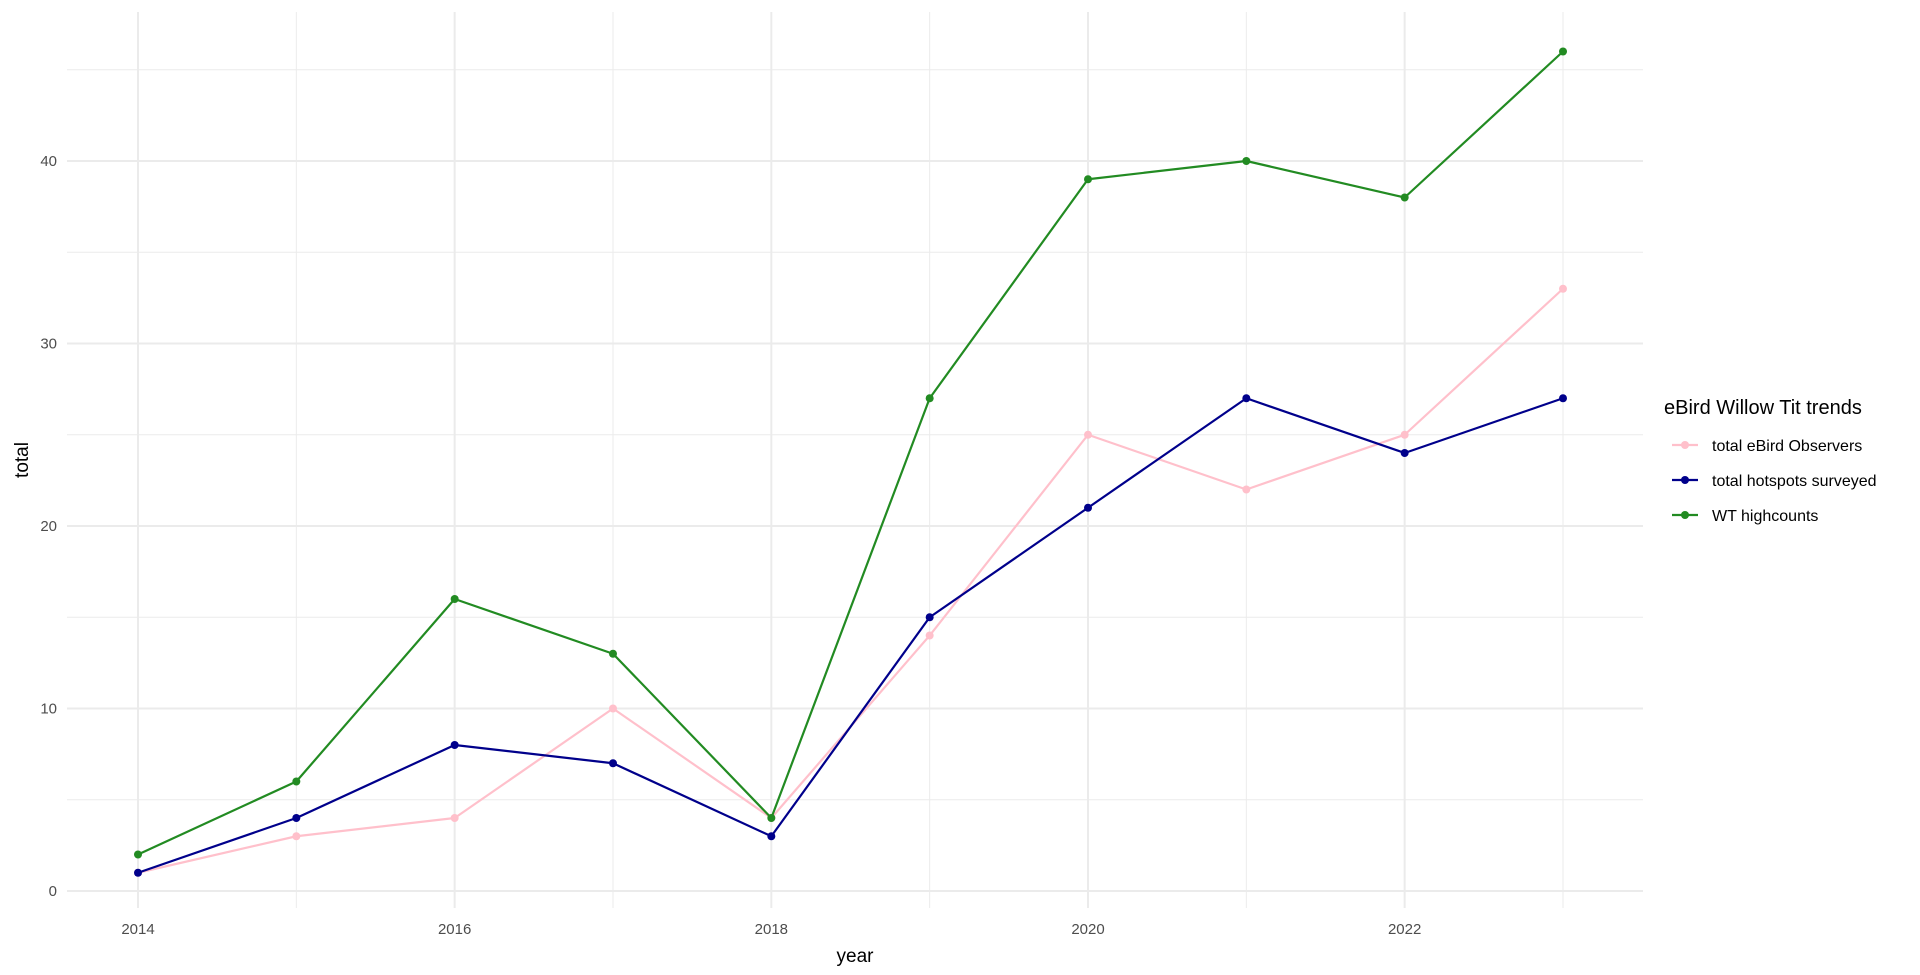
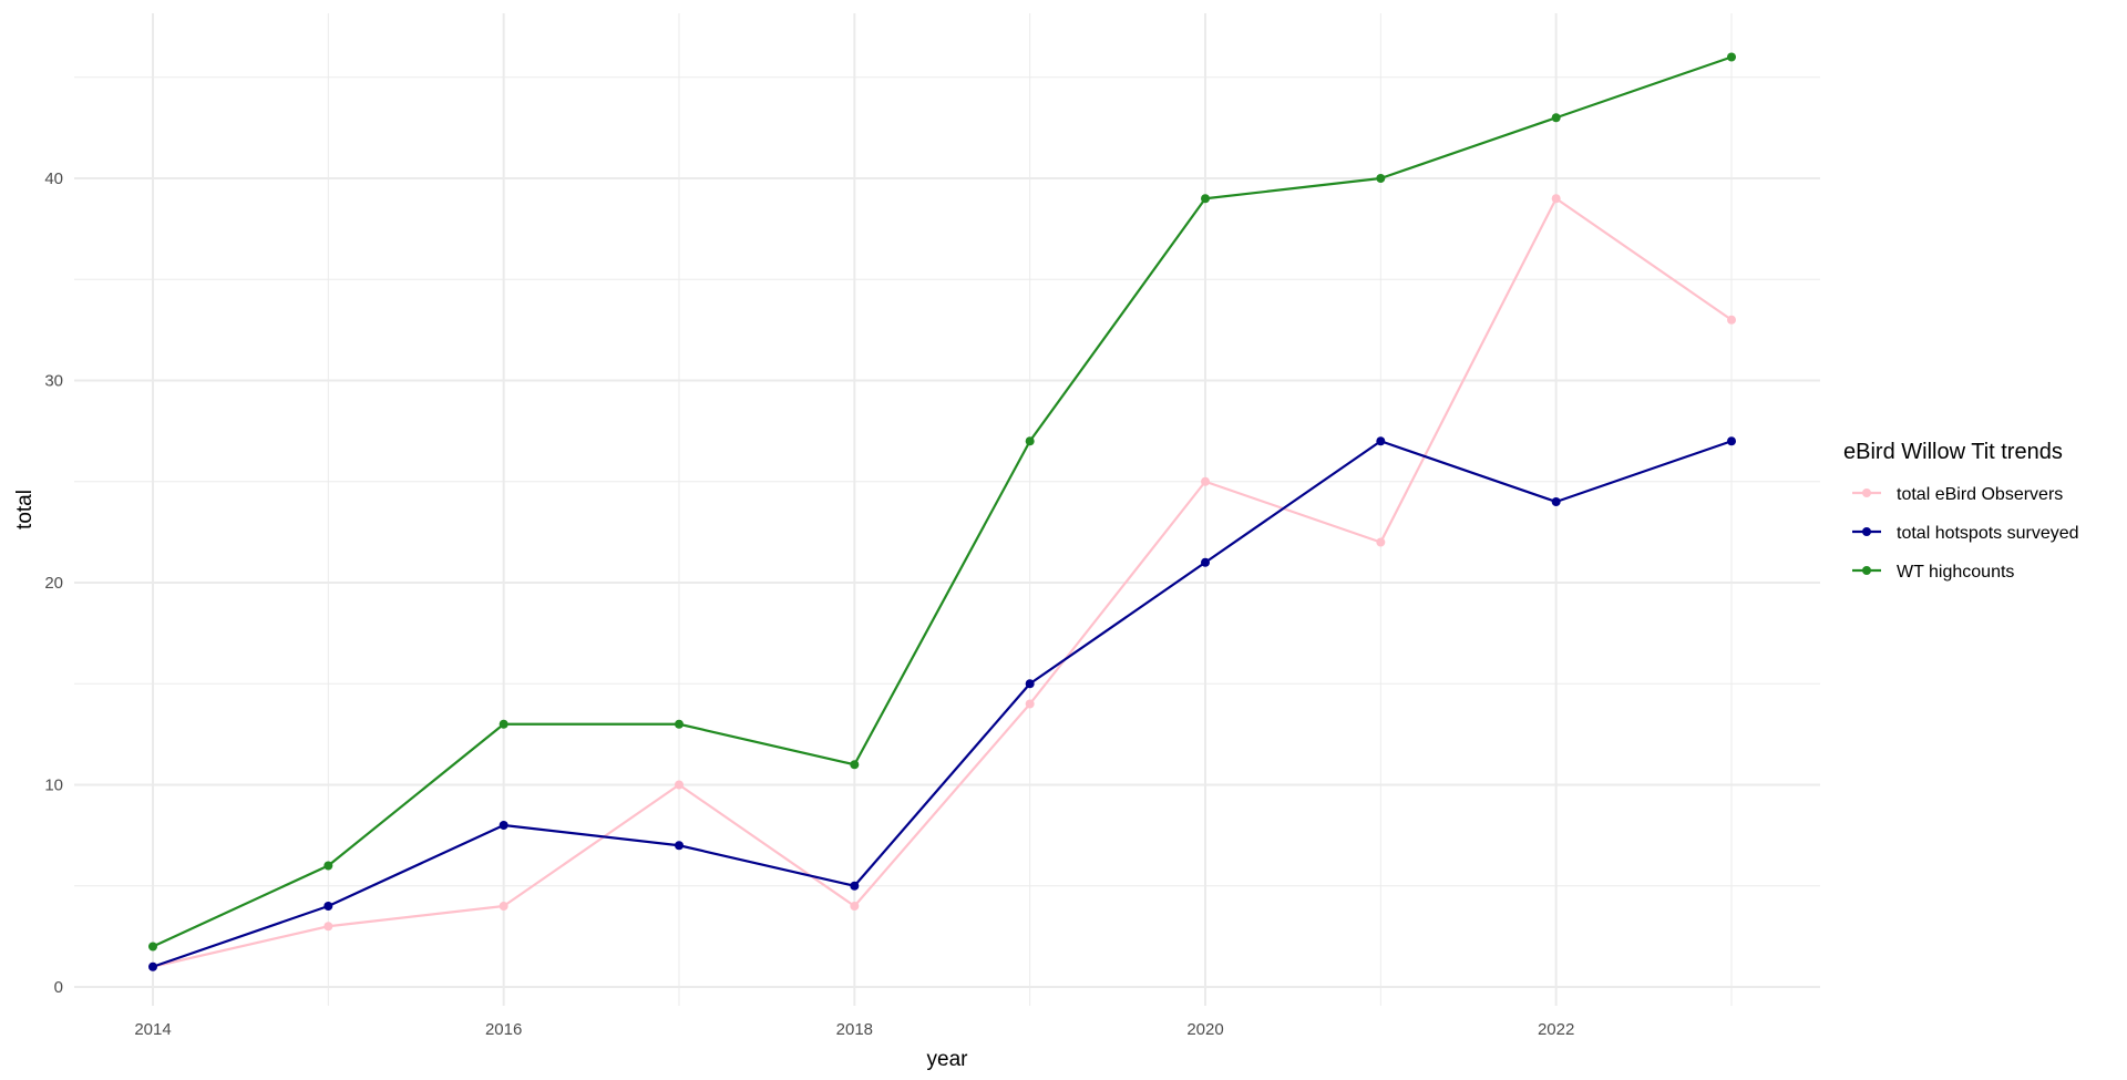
WT highcounts/2016: 16 -> 13
total hotspots surveyed/2018: 3 -> 5
WT highcounts/2018: 4 -> 11
total eBird Observers/2022: 25 -> 39
WT highcounts/2022: 38 -> 43
